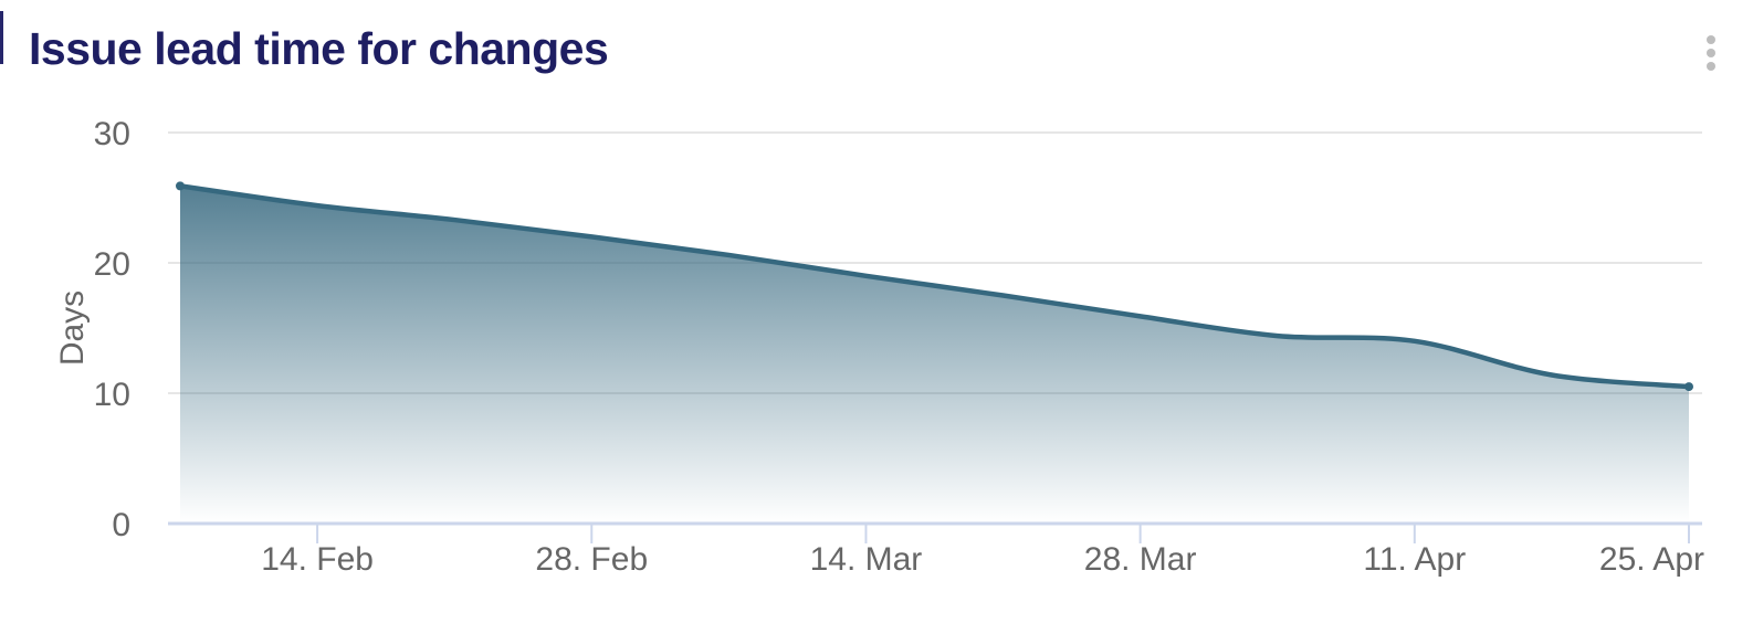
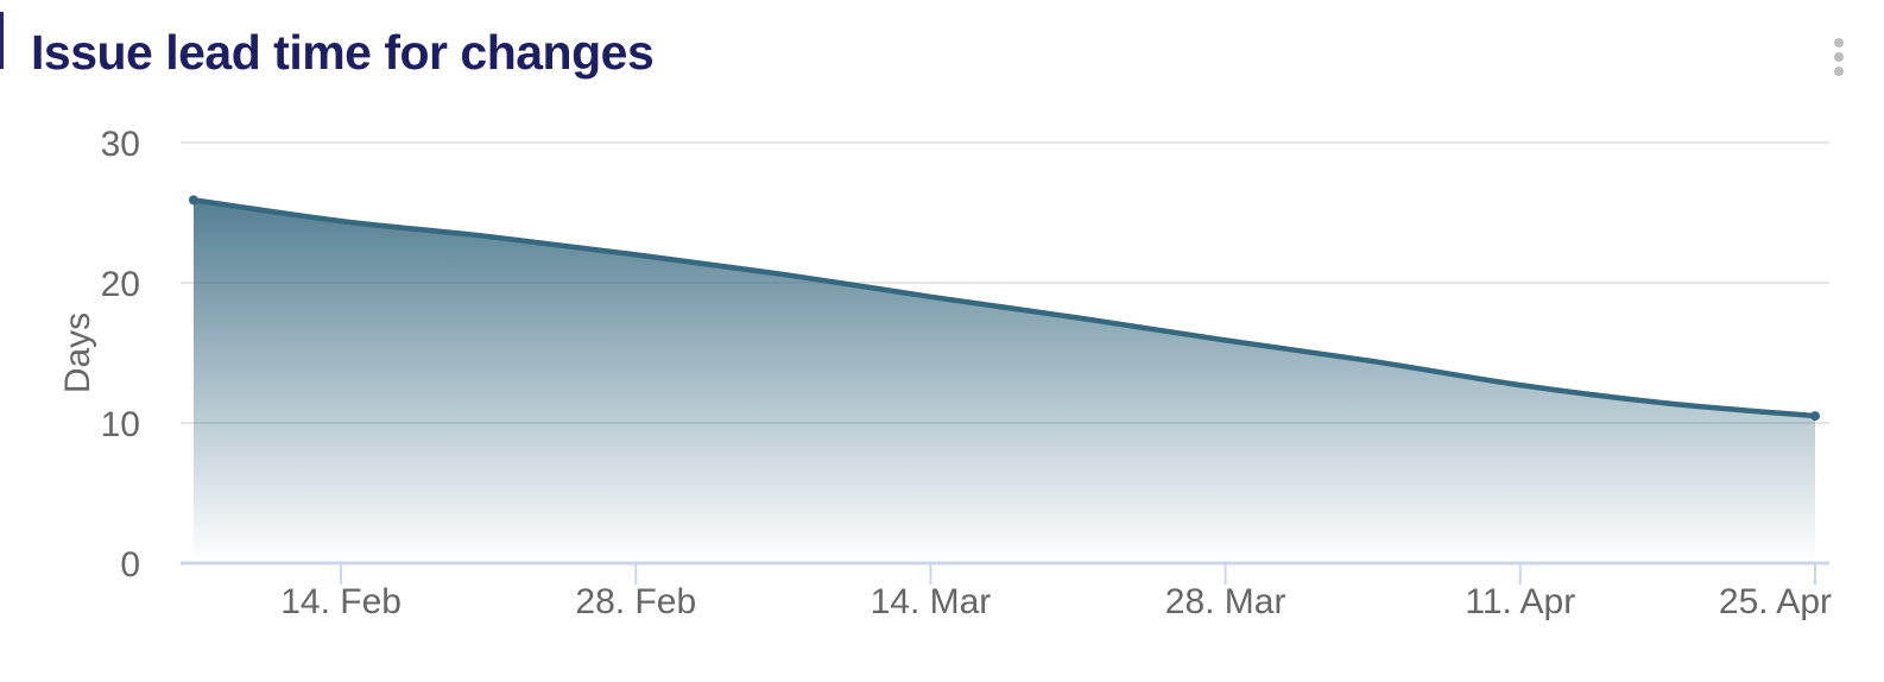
11. Apr: 14.0 -> 12.7
